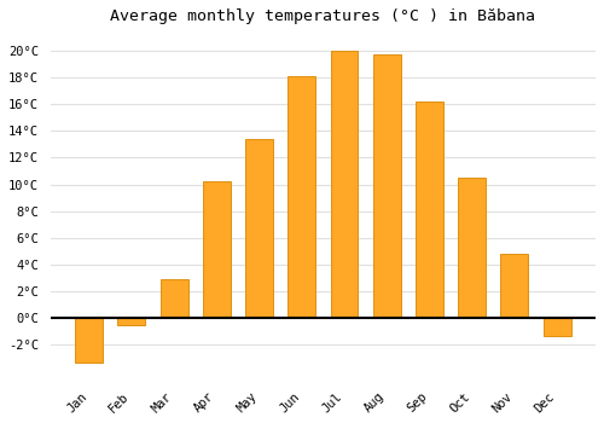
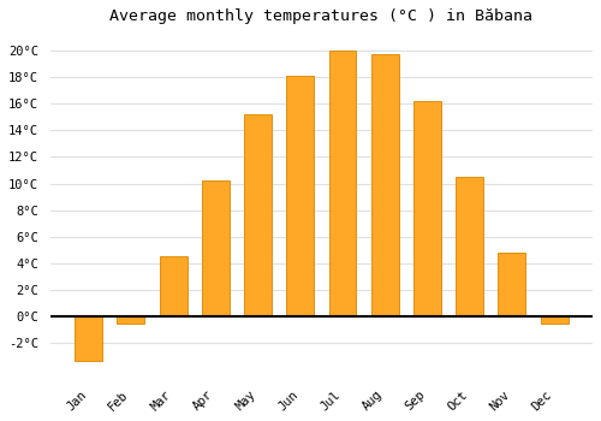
Mar: 2.9°C -> 4.5°C
May: 13.4°C -> 15.2°C
Dec: -1.3°C -> -0.5°C
